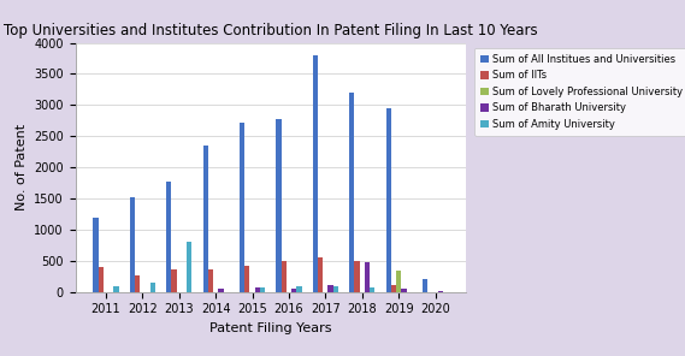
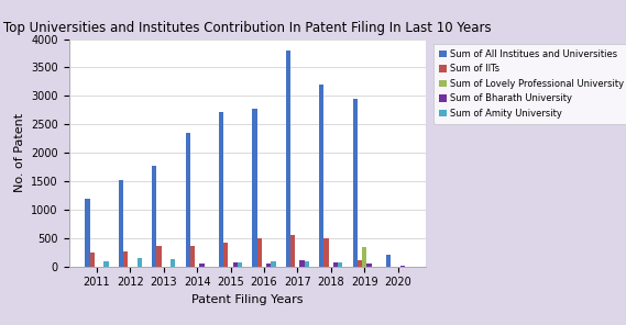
Sum of IITs/2011: 400 -> 250
Sum of Amity University/2013: 800 -> 130
Sum of Bharath University/2018: 480 -> 70
